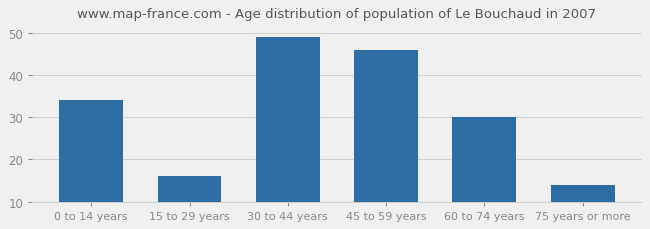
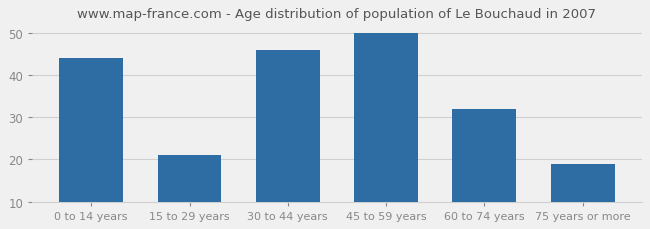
0 to 14 years: 34 -> 44
15 to 29 years: 16 -> 21
30 to 44 years: 49 -> 46
45 to 59 years: 46 -> 50
60 to 74 years: 30 -> 32
75 years or more: 14 -> 19
